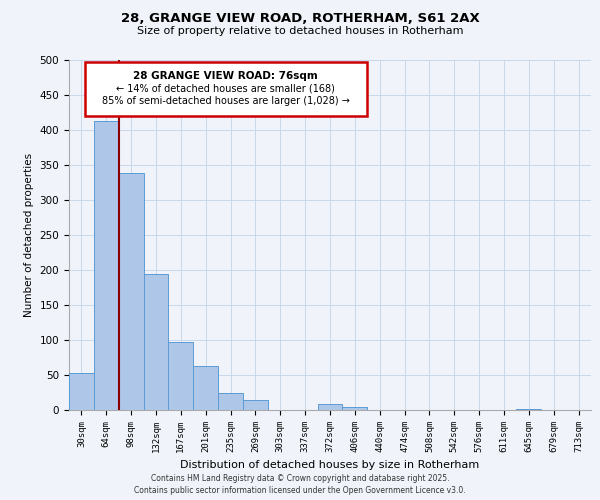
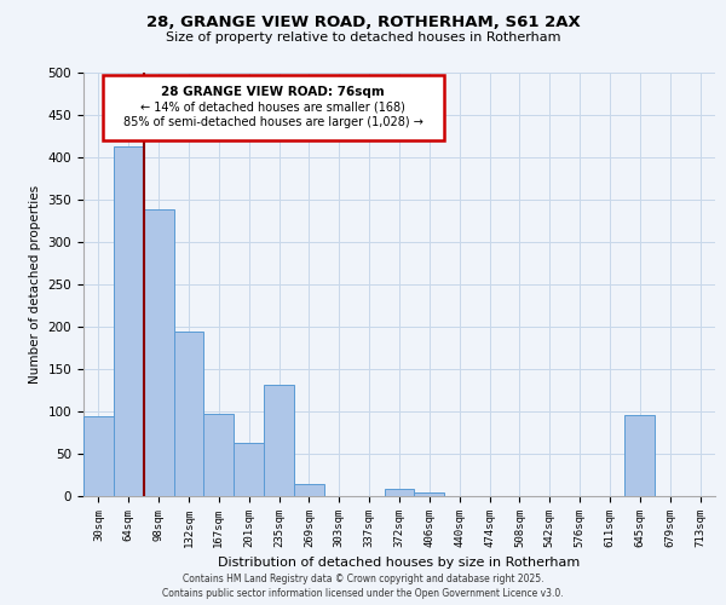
30sqm: 53 -> 94
235sqm: 25 -> 132
645sqm: 2 -> 96
